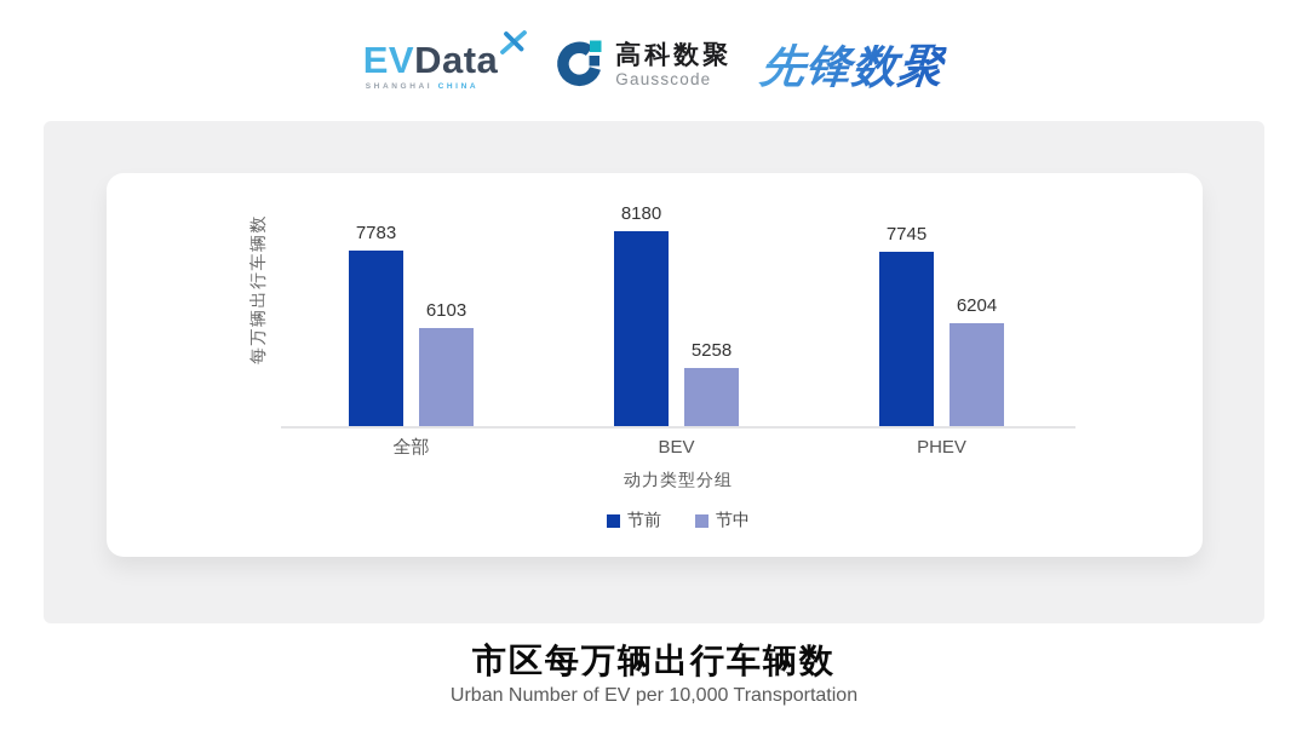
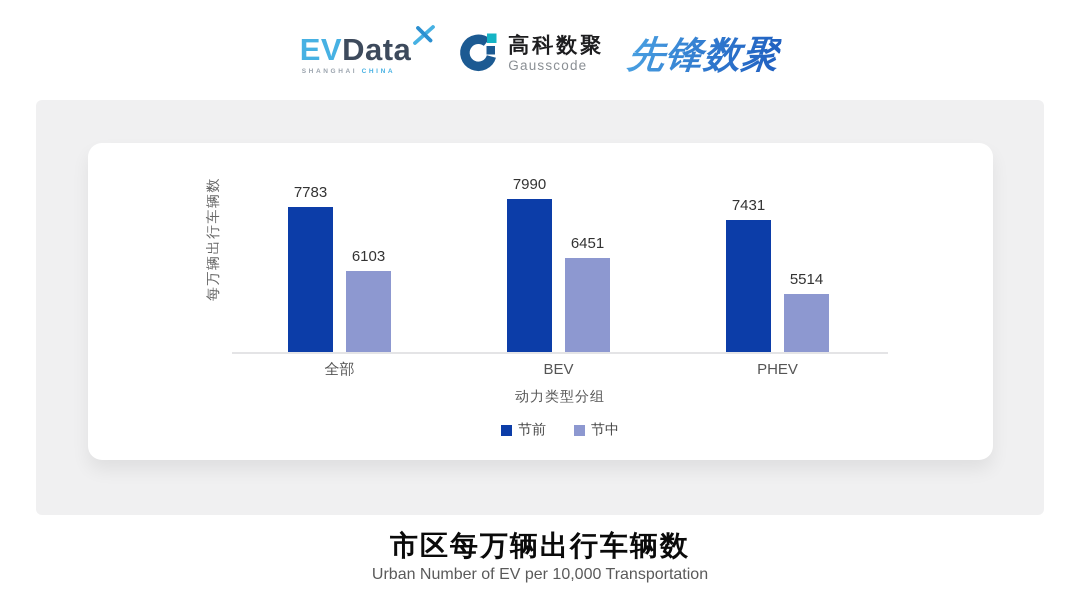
节前/BEV: 8180 -> 7990
节中/BEV: 5258 -> 6451
节前/PHEV: 7745 -> 7431
节中/PHEV: 6204 -> 5514
